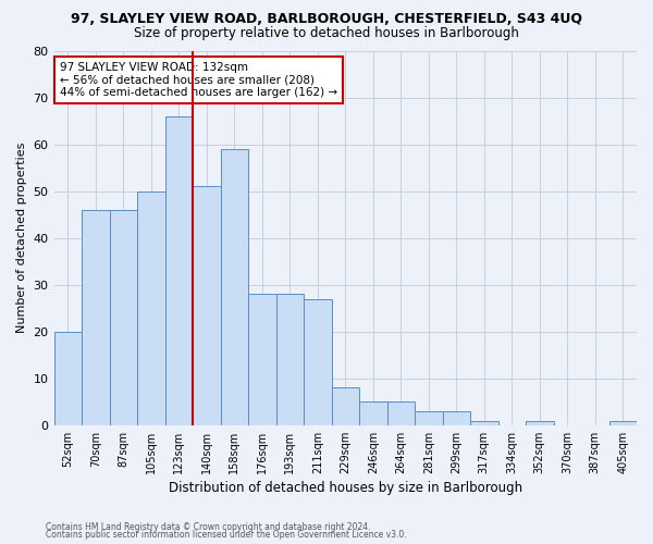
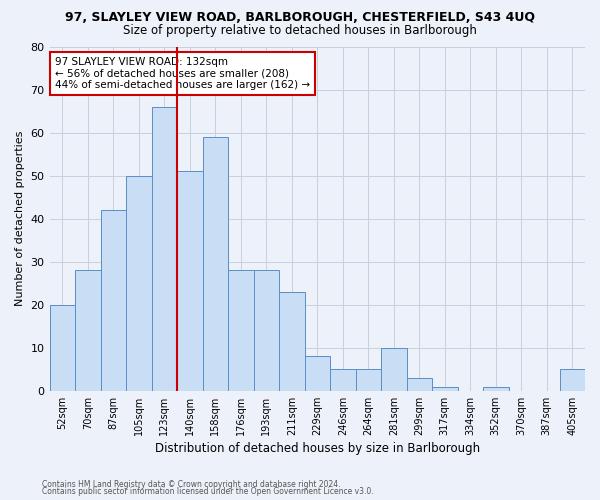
70sqm: 46 -> 28
87sqm: 46 -> 42
211sqm: 27 -> 23
281sqm: 3 -> 10
405sqm: 1 -> 5
